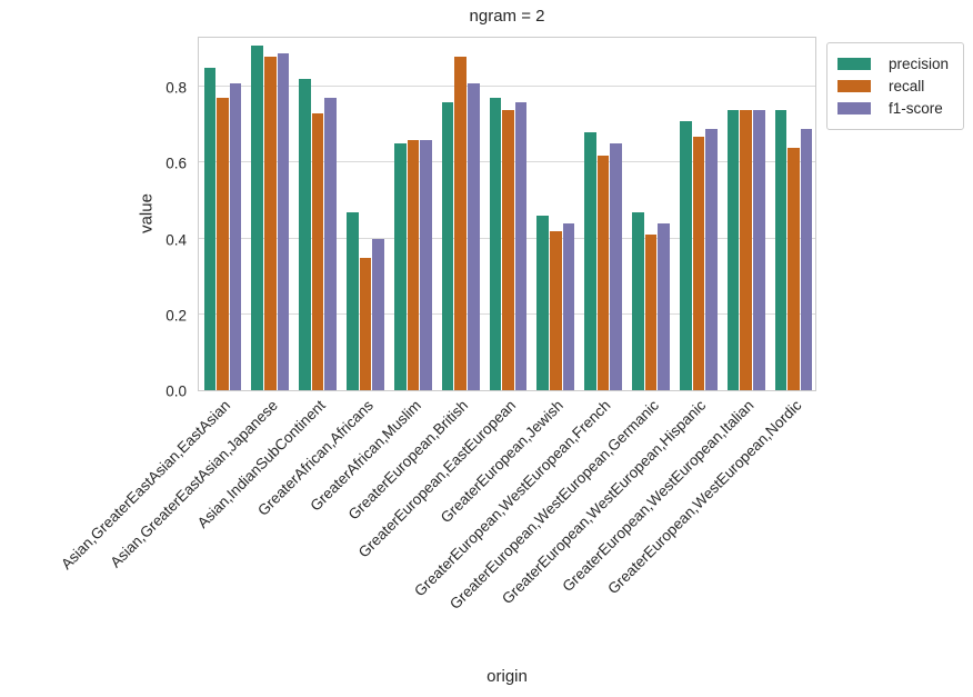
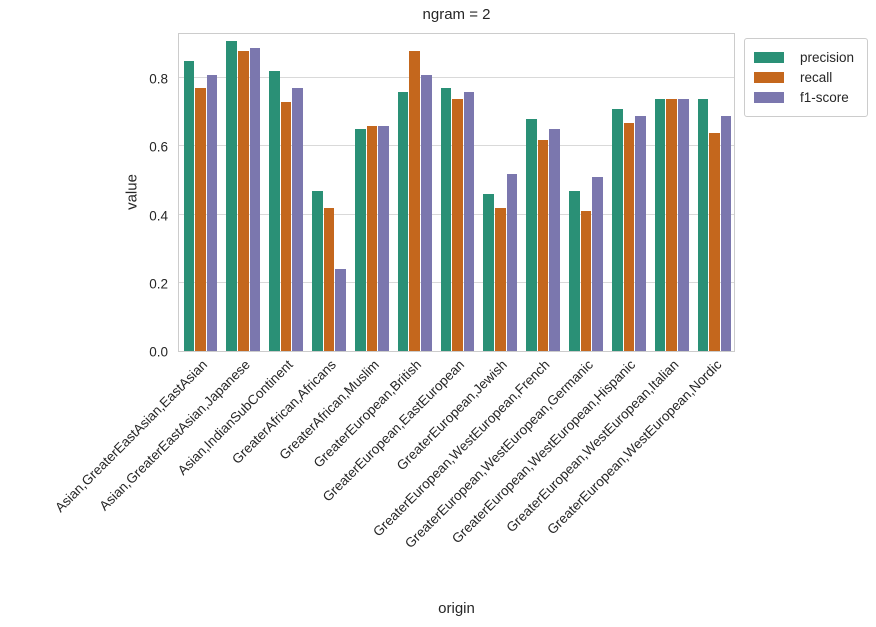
recall/GreaterAfrican,Africans: 0.35 -> 0.42
f1-score/GreaterAfrican,Africans: 0.40 -> 0.24
f1-score/GreaterEuropean,Jewish: 0.44 -> 0.52
f1-score/GreaterEuropean,WestEuropean,Germanic: 0.44 -> 0.51
